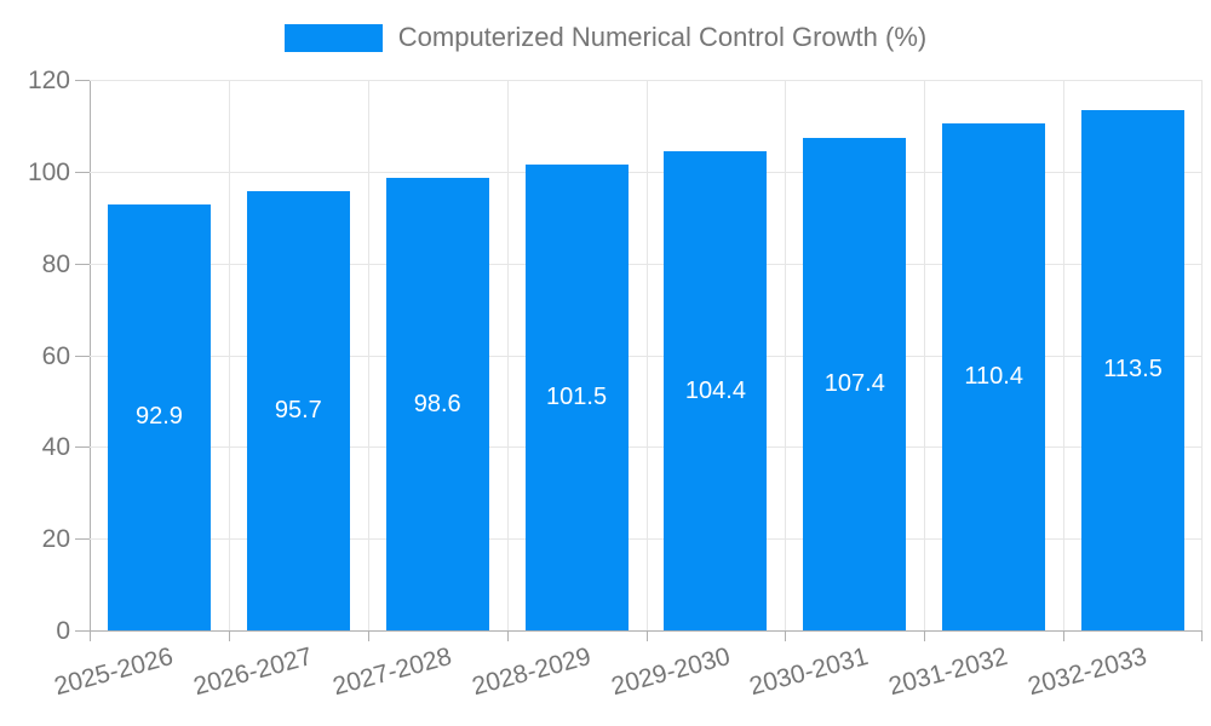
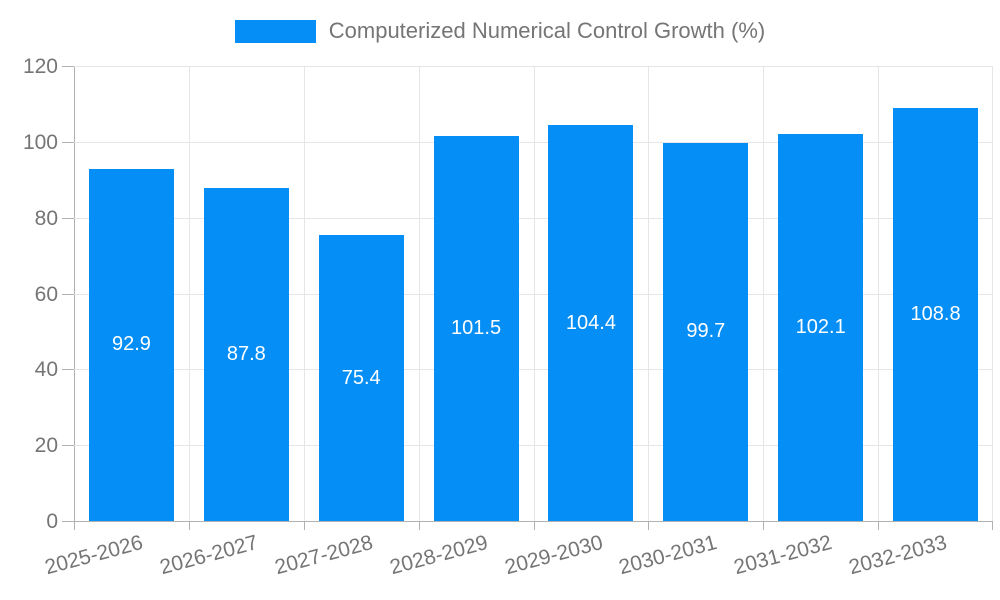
2026-2027: 95.7 -> 87.8
2027-2028: 98.6 -> 75.4
2030-2031: 107.4 -> 99.7
2031-2032: 110.4 -> 102.1
2032-2033: 113.5 -> 108.8
